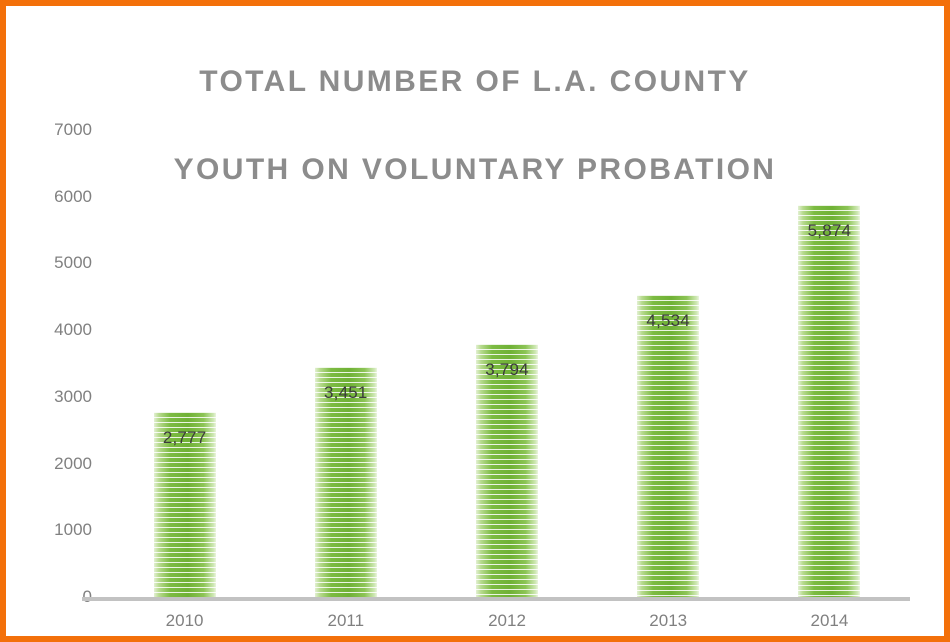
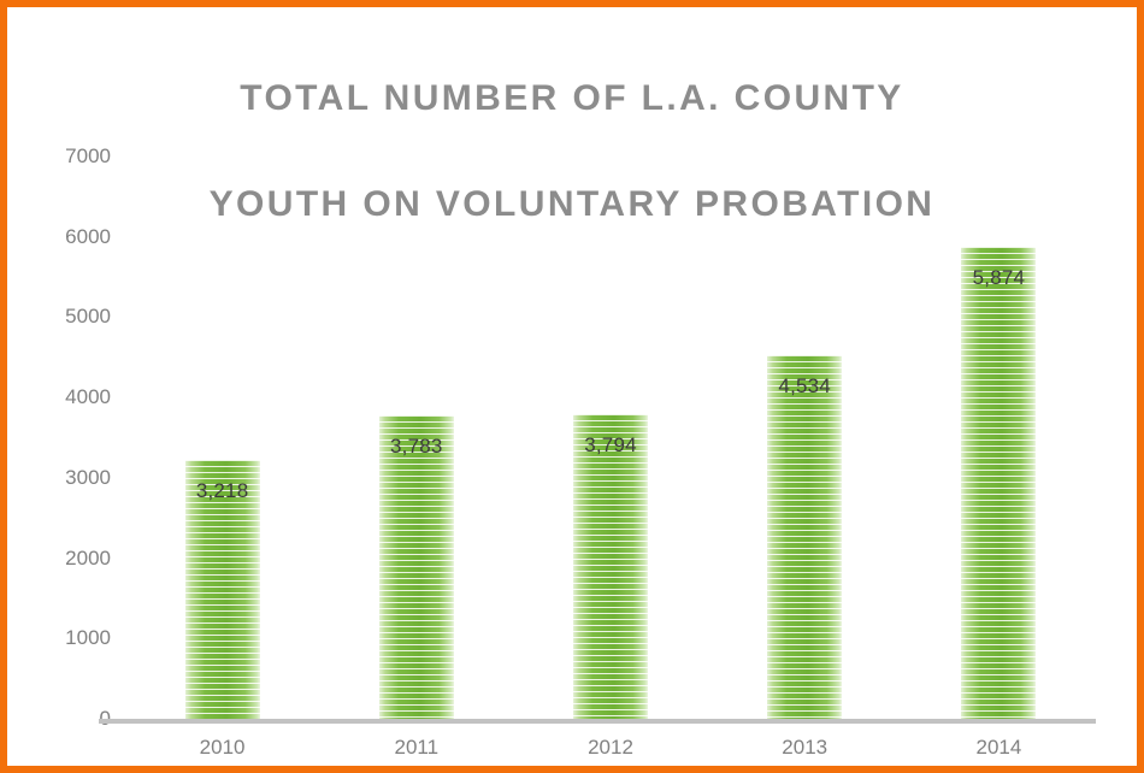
2010: 2,777 -> 3,218
2011: 3,451 -> 3,783
